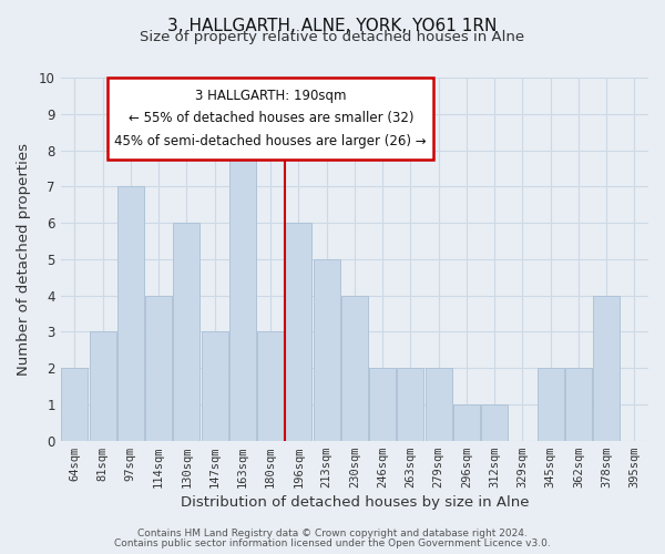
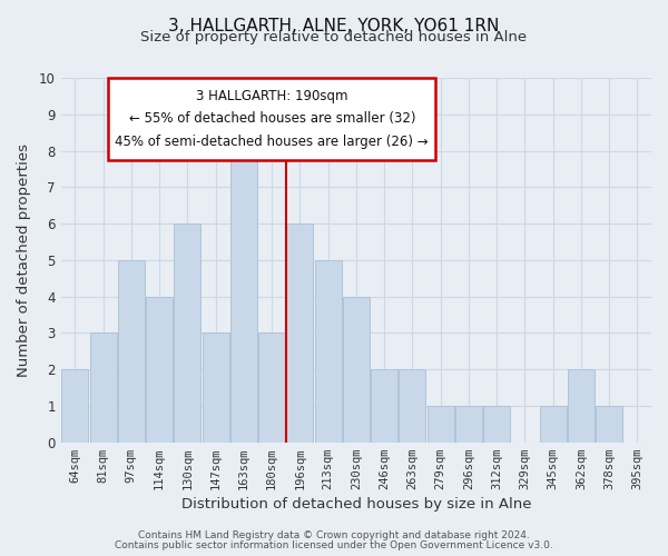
97sqm: 7 -> 5
279sqm: 2 -> 1
345sqm: 2 -> 1
378sqm: 4 -> 1
